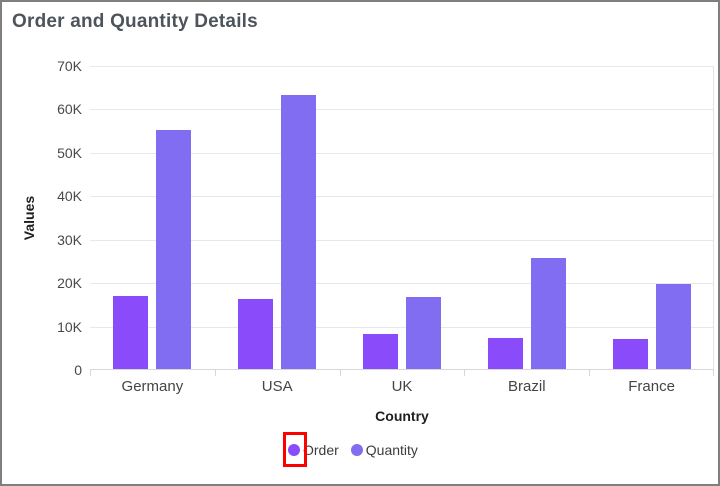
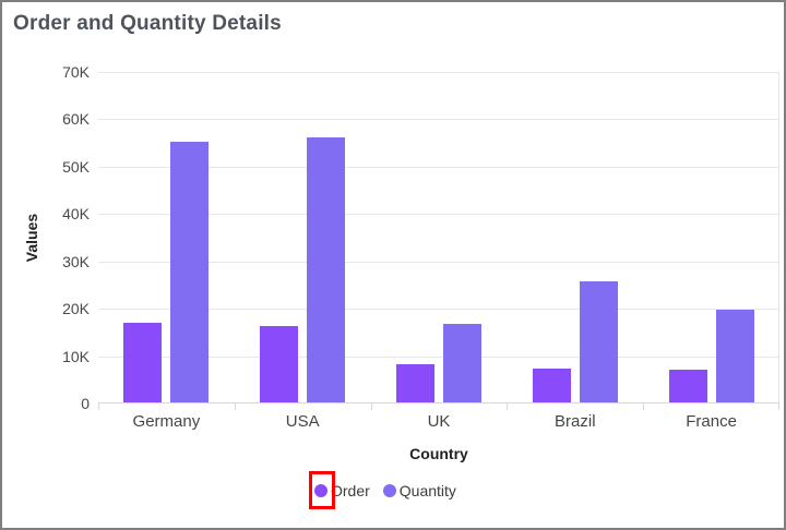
Quantity/USA: 63K -> 56K
